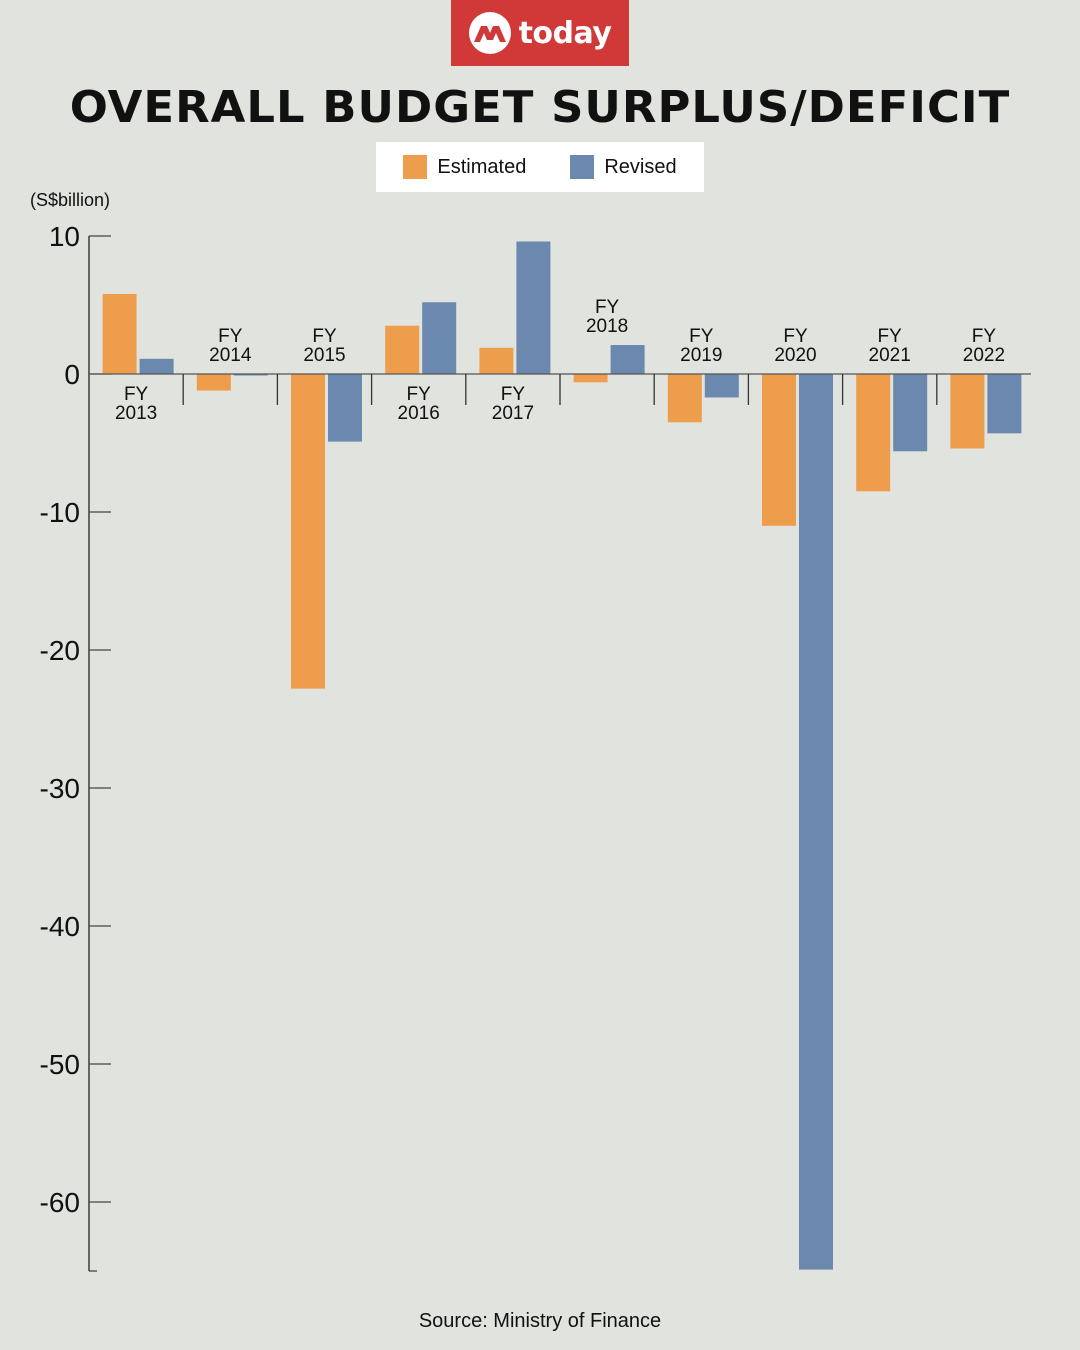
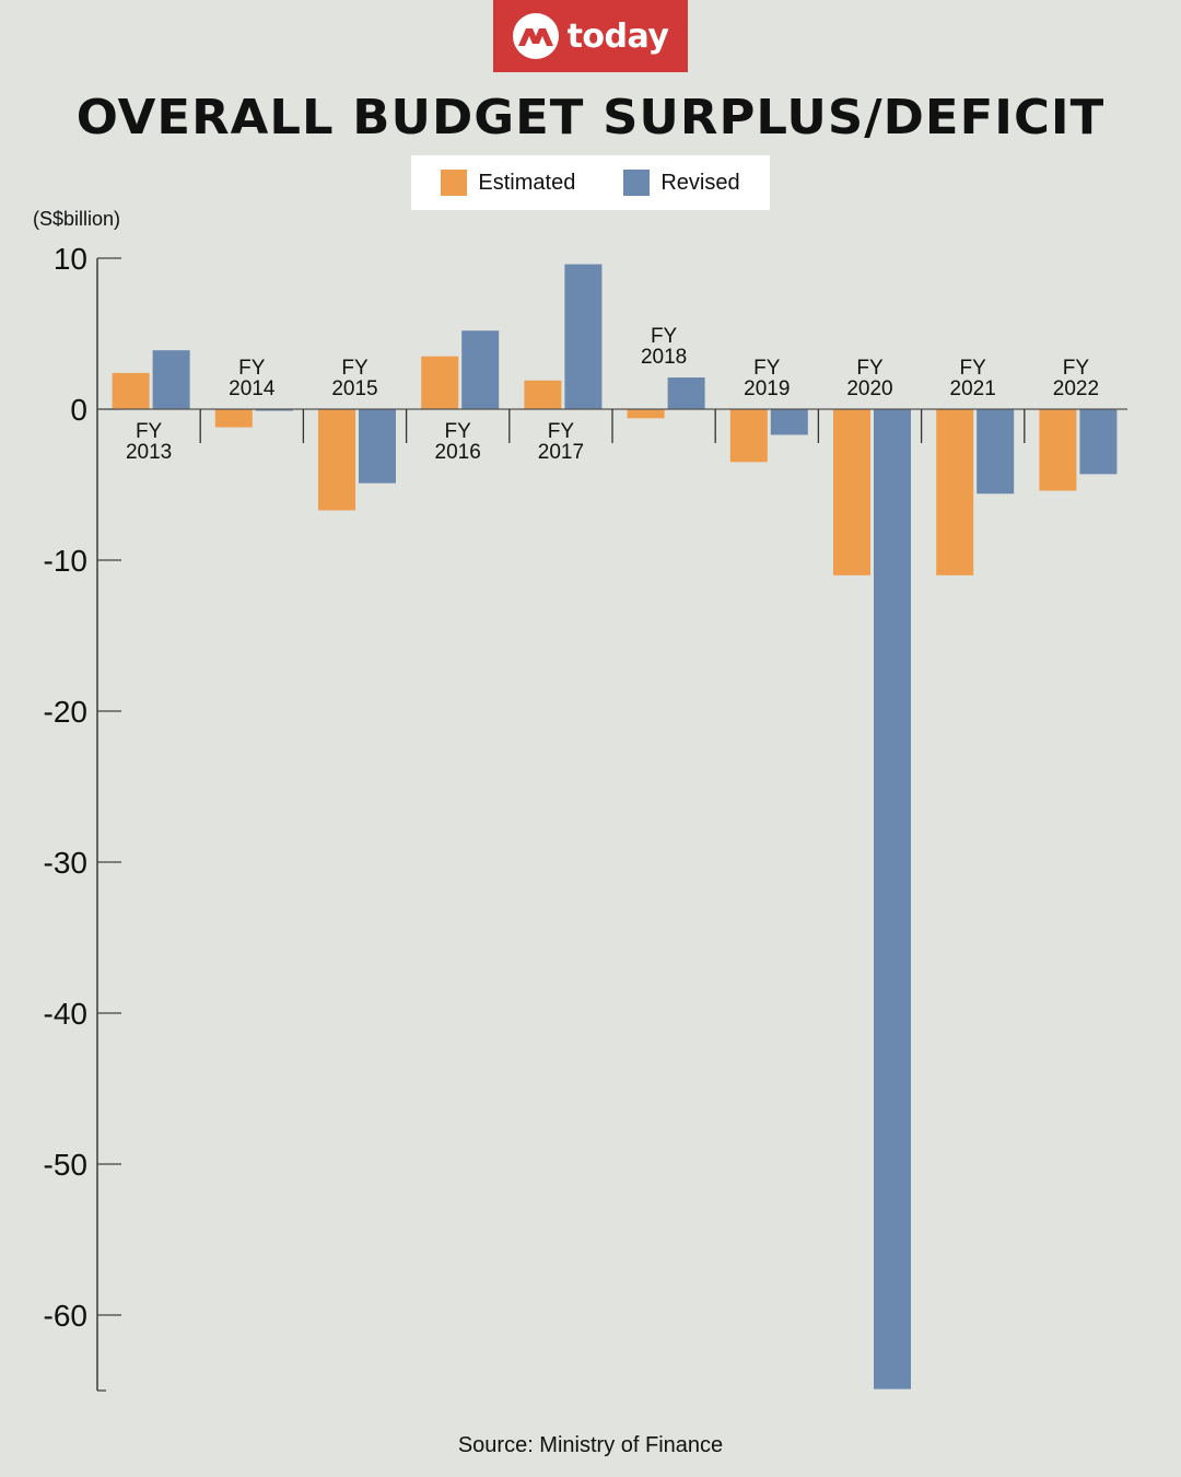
Estimated/FY 2013: 5.8 -> 2.4
Revised/FY 2013: 1.1 -> 3.9
Estimated/FY 2015: -22.8 -> -6.7
Estimated/FY 2021: -8.5 -> -11.0
